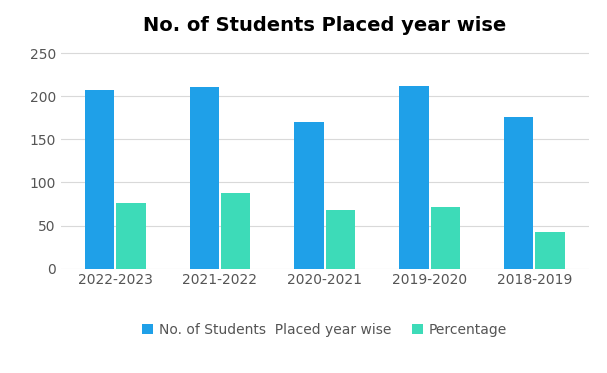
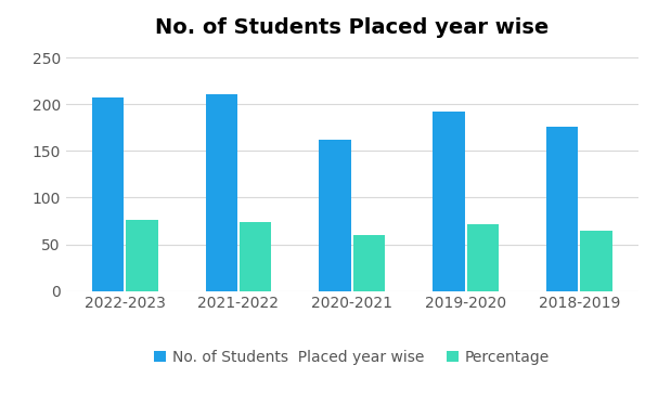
Percentage/2021-2022: 88 -> 74
No. of Students Placed year wise/2020-2021: 170 -> 162
Percentage/2020-2021: 68 -> 60
No. of Students Placed year wise/2019-2020: 212 -> 192
Percentage/2018-2019: 42 -> 65
